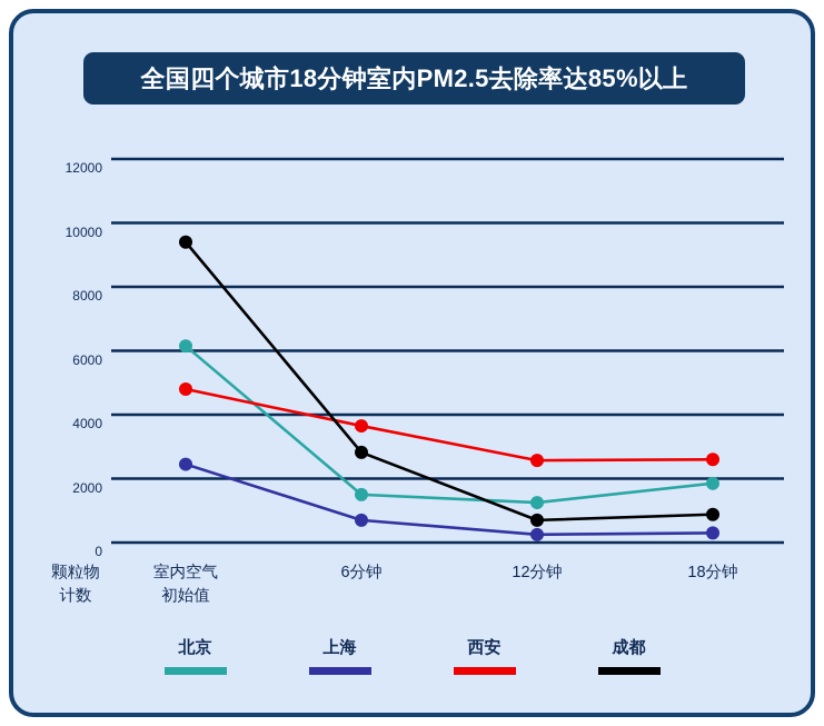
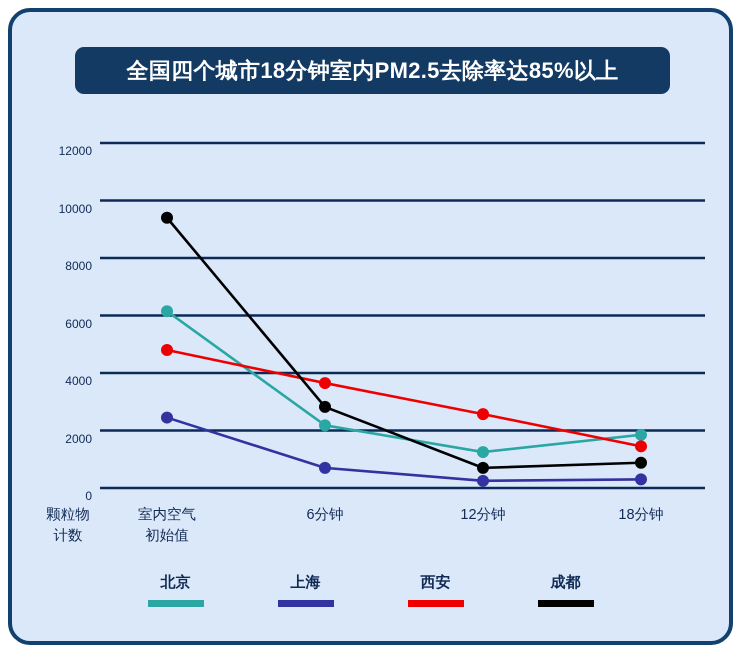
北京/6分钟: 1500 -> 2200
西安/18分钟: 2600 -> 1400
